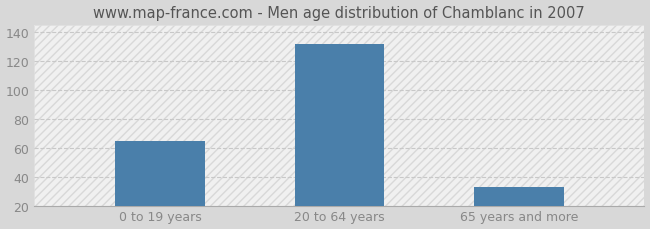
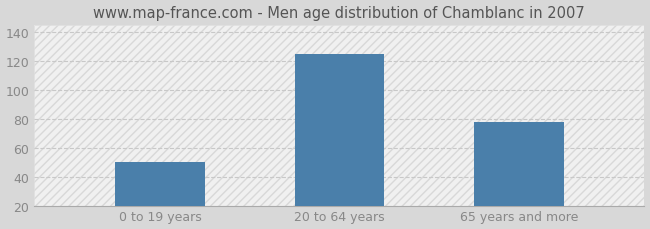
0 to 19 years: 65 -> 50
20 to 64 years: 132 -> 125
65 years and more: 33 -> 78
